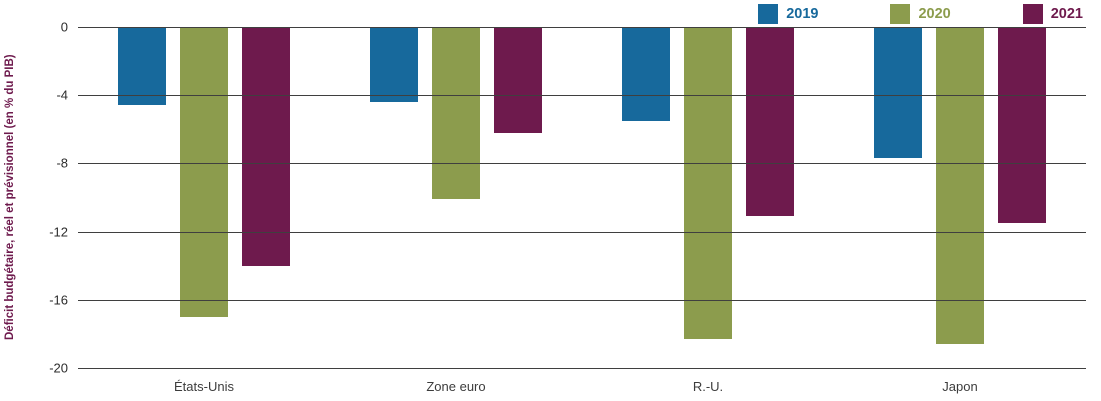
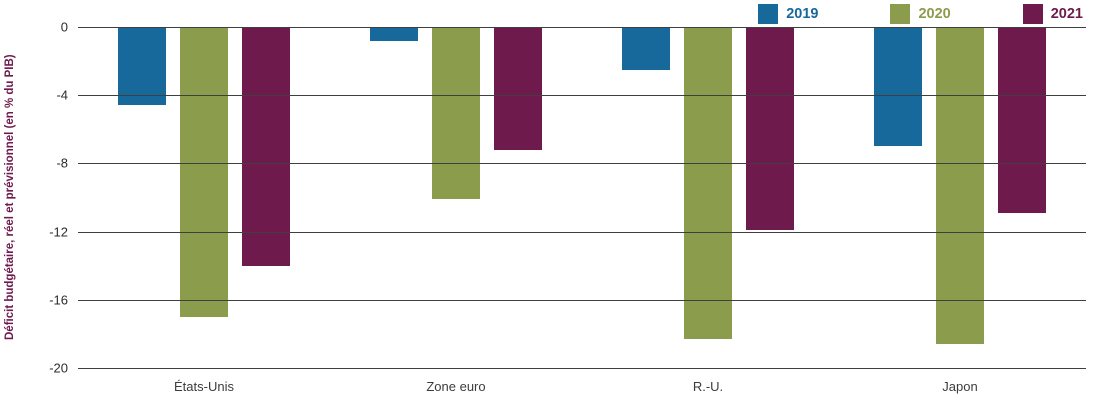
2019/Zone euro: -4.4 -> -0.8
2021/Zone euro: -6.2 -> -7.2
2019/R.-U.: -5.5 -> -2.5
2021/R.-U.: -11.1 -> -11.9
2019/Japon: -7.7 -> -7.0
2021/Japon: -11.5 -> -10.9
